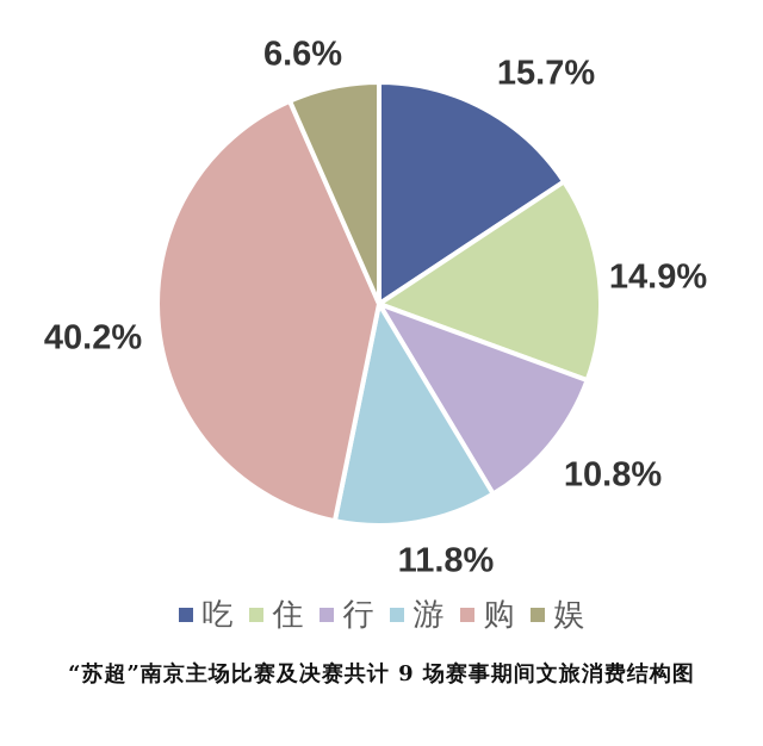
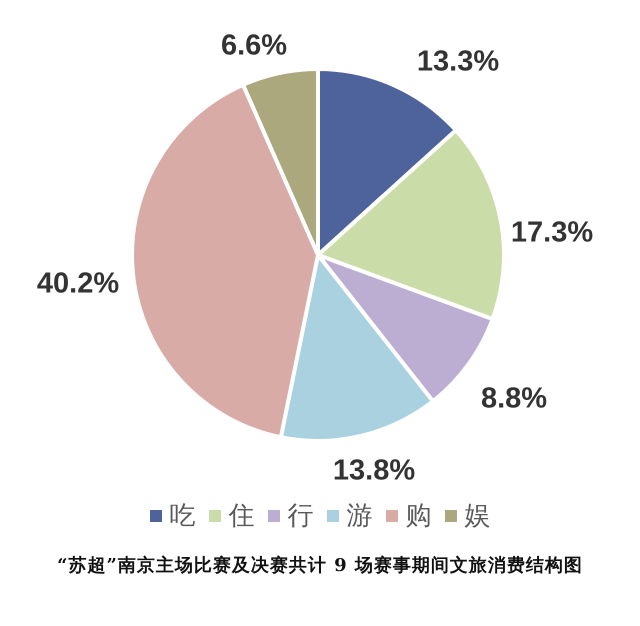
吃: 15.7% -> 13.3%
住: 14.9% -> 17.3%
行: 10.8% -> 8.8%
游: 11.8% -> 13.8%
